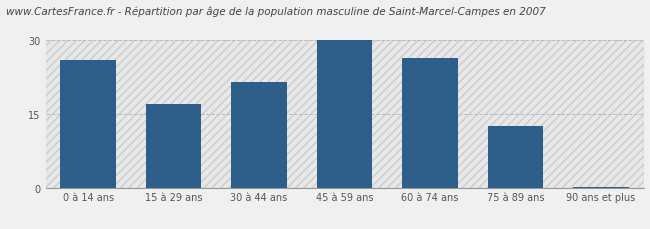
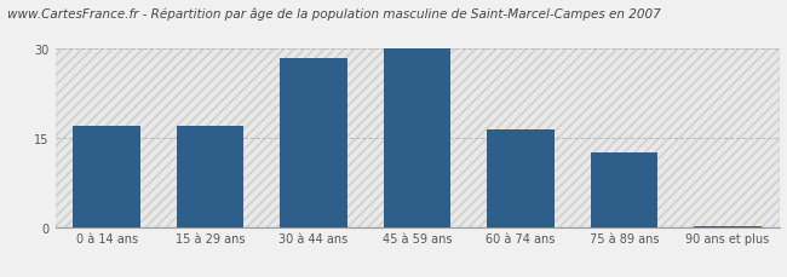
0 à 14 ans: 26.0 -> 17.0
30 à 44 ans: 21.5 -> 28.5
60 à 74 ans: 26.5 -> 16.5
